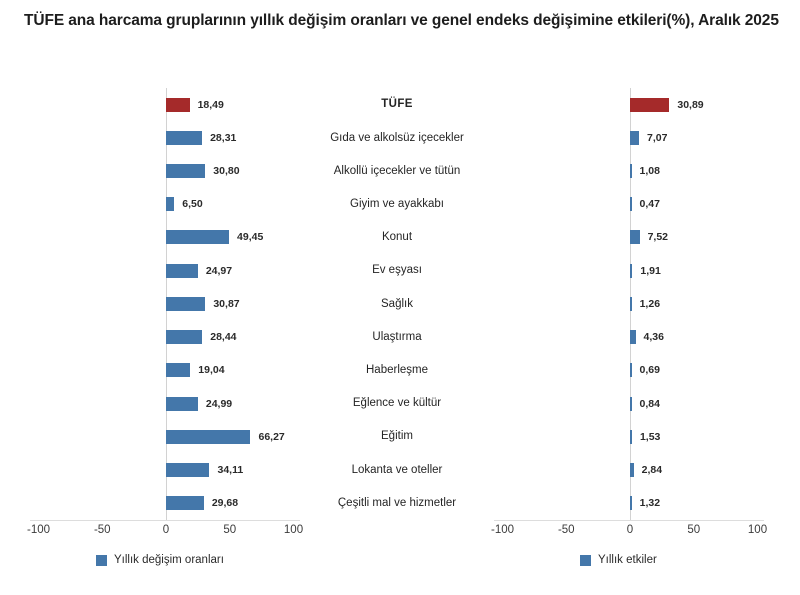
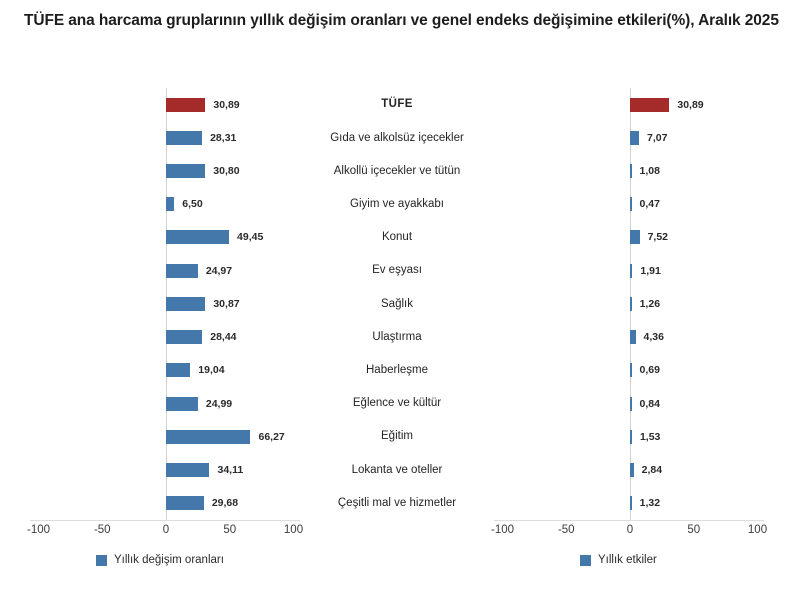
Yıllık değişim oranları/TÜFE: 18,49 -> 30,89
